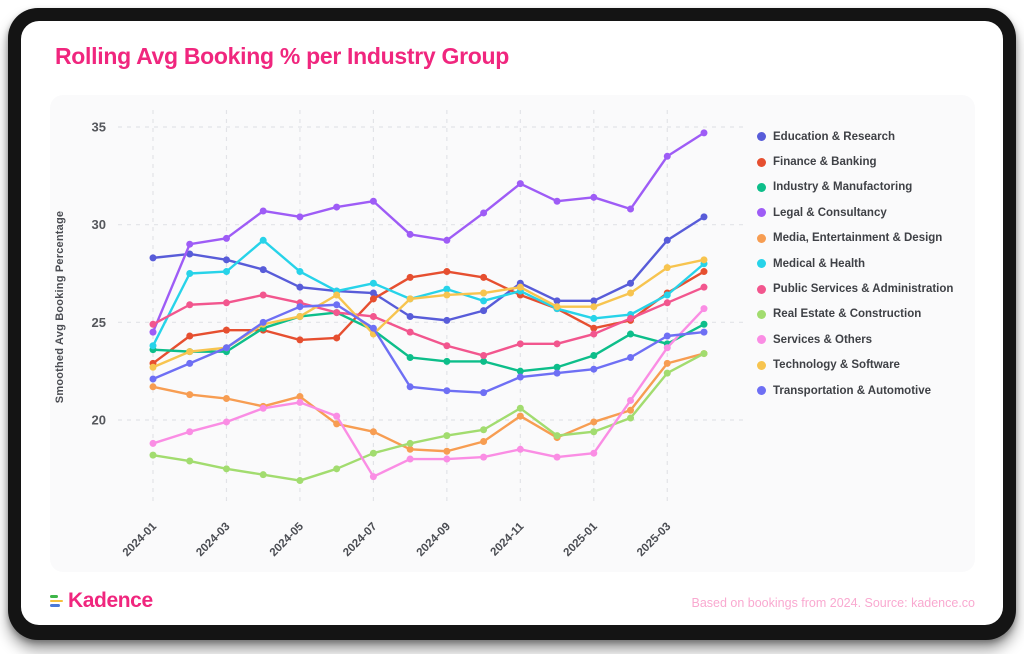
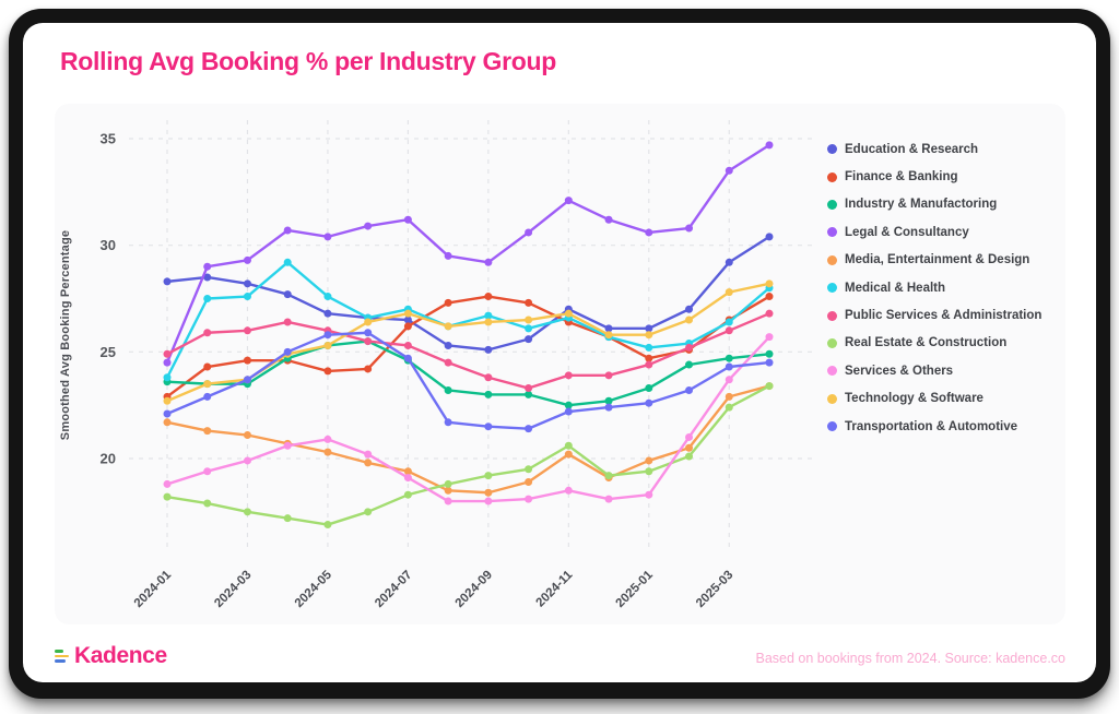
Media, Entertainment & Design/2024-05: 21.2 -> 20.3
Services & Others/2024-07: 17.1 -> 19.1
Technology & Software/2024-07: 24.4 -> 26.8
Legal & Consultancy/2025-01: 31.4 -> 30.6
Industry & Manufactoring/2025-03: 23.9 -> 24.7
